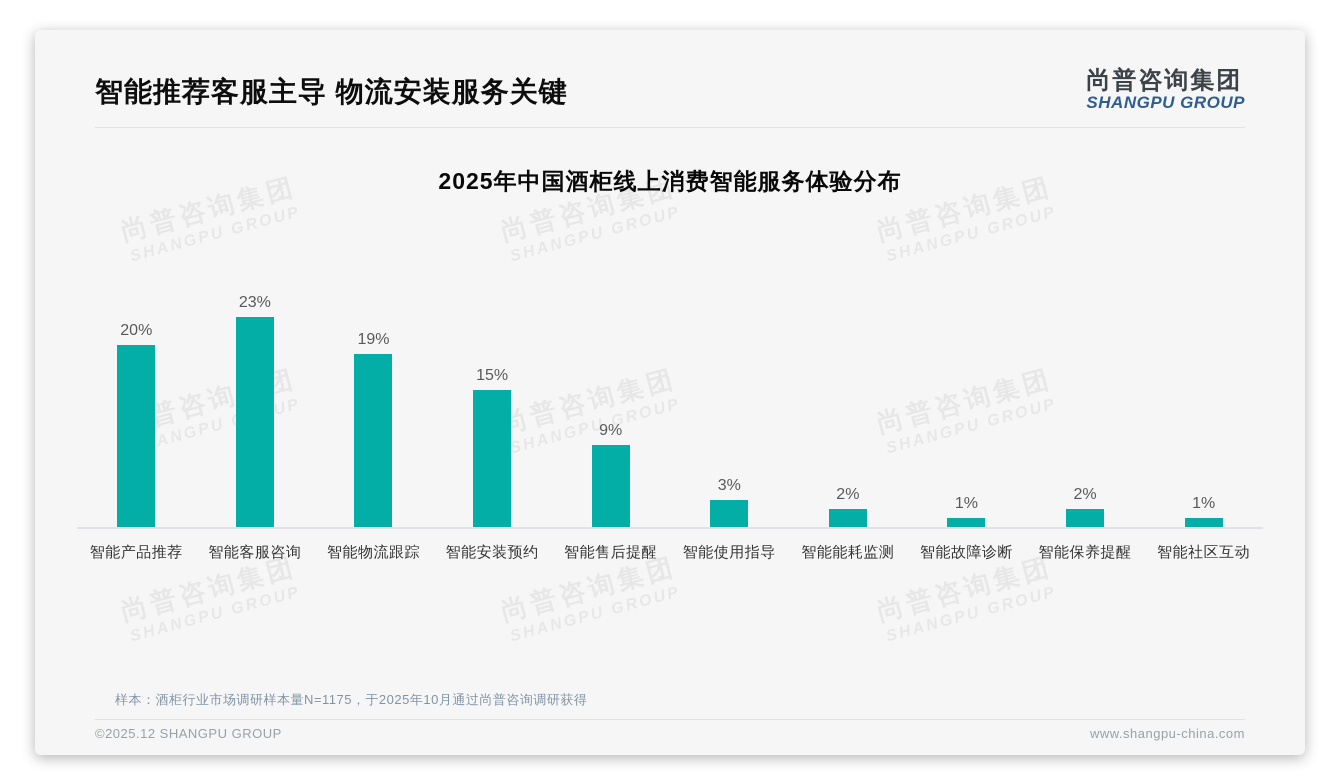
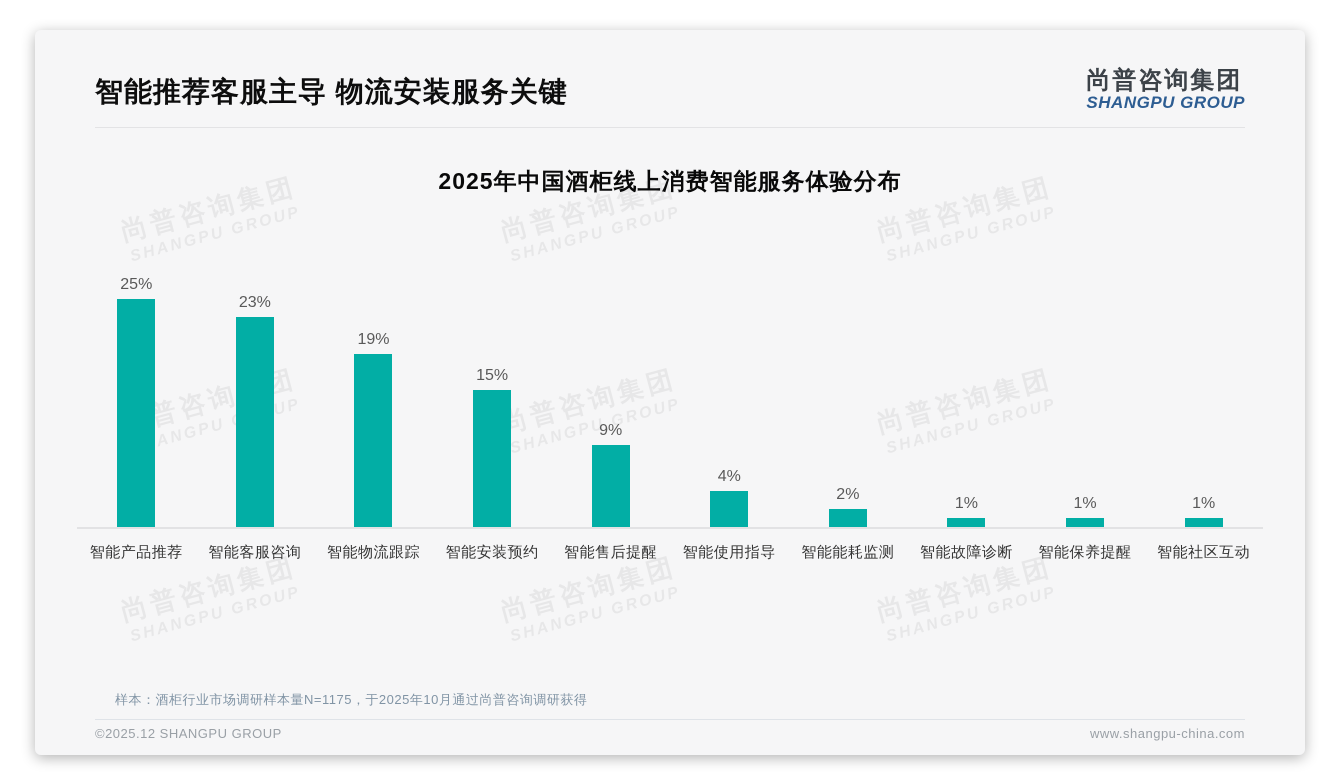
智能产品推荐: 20% -> 25%
智能使用指导: 3% -> 4%
智能保养提醒: 2% -> 1%
